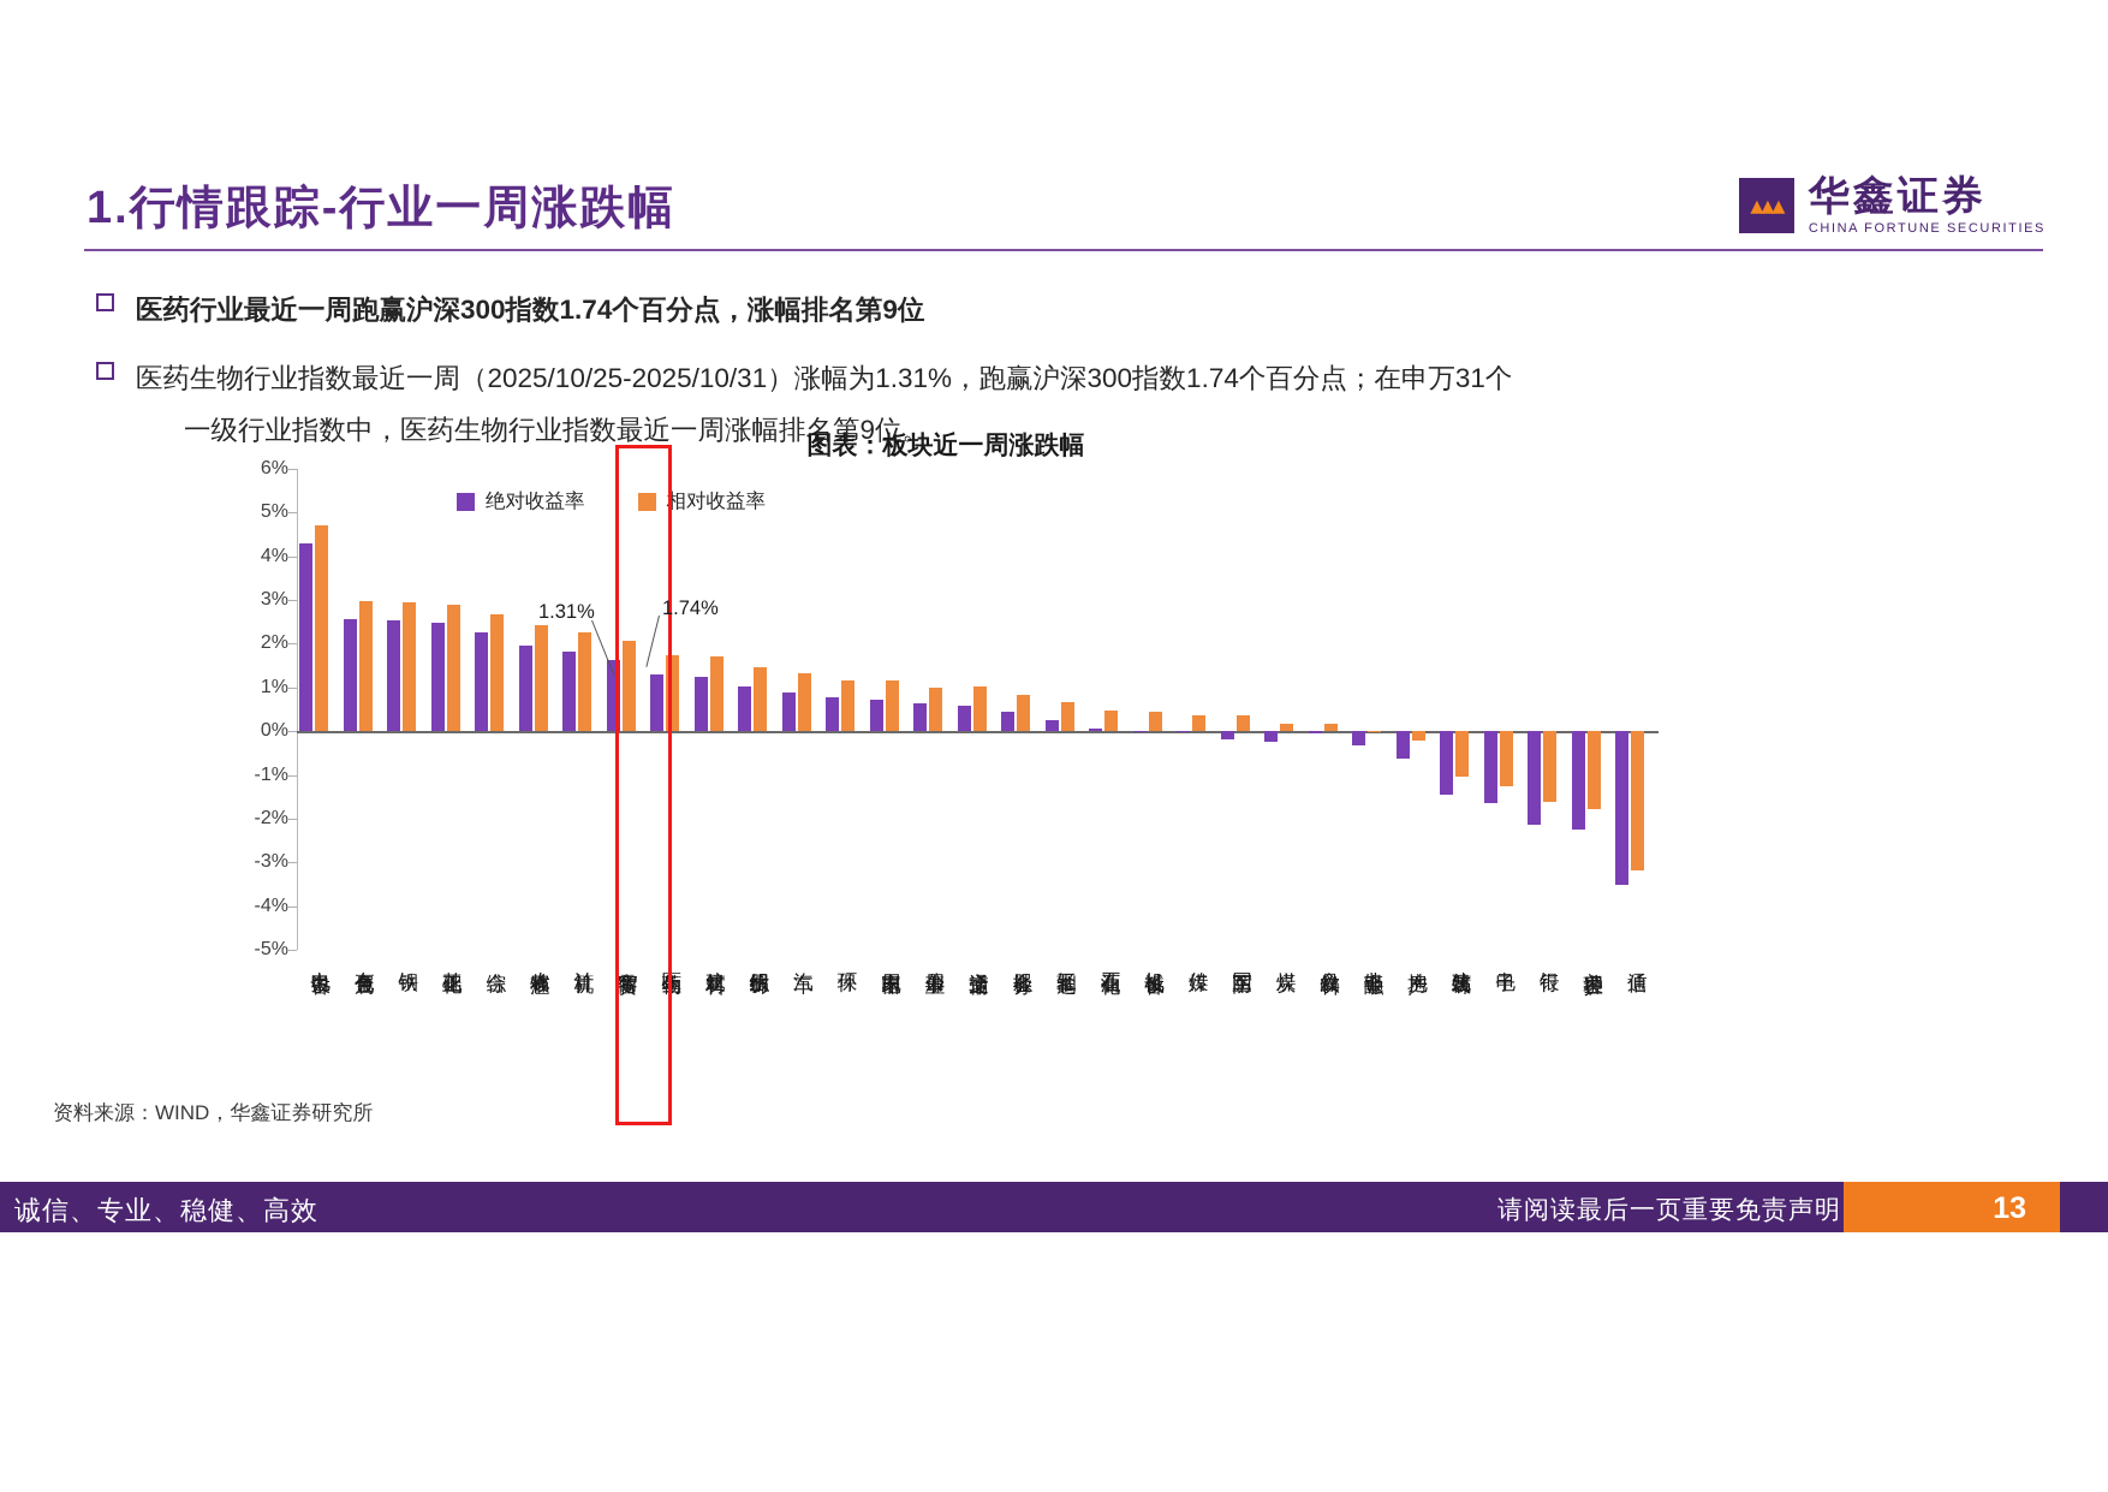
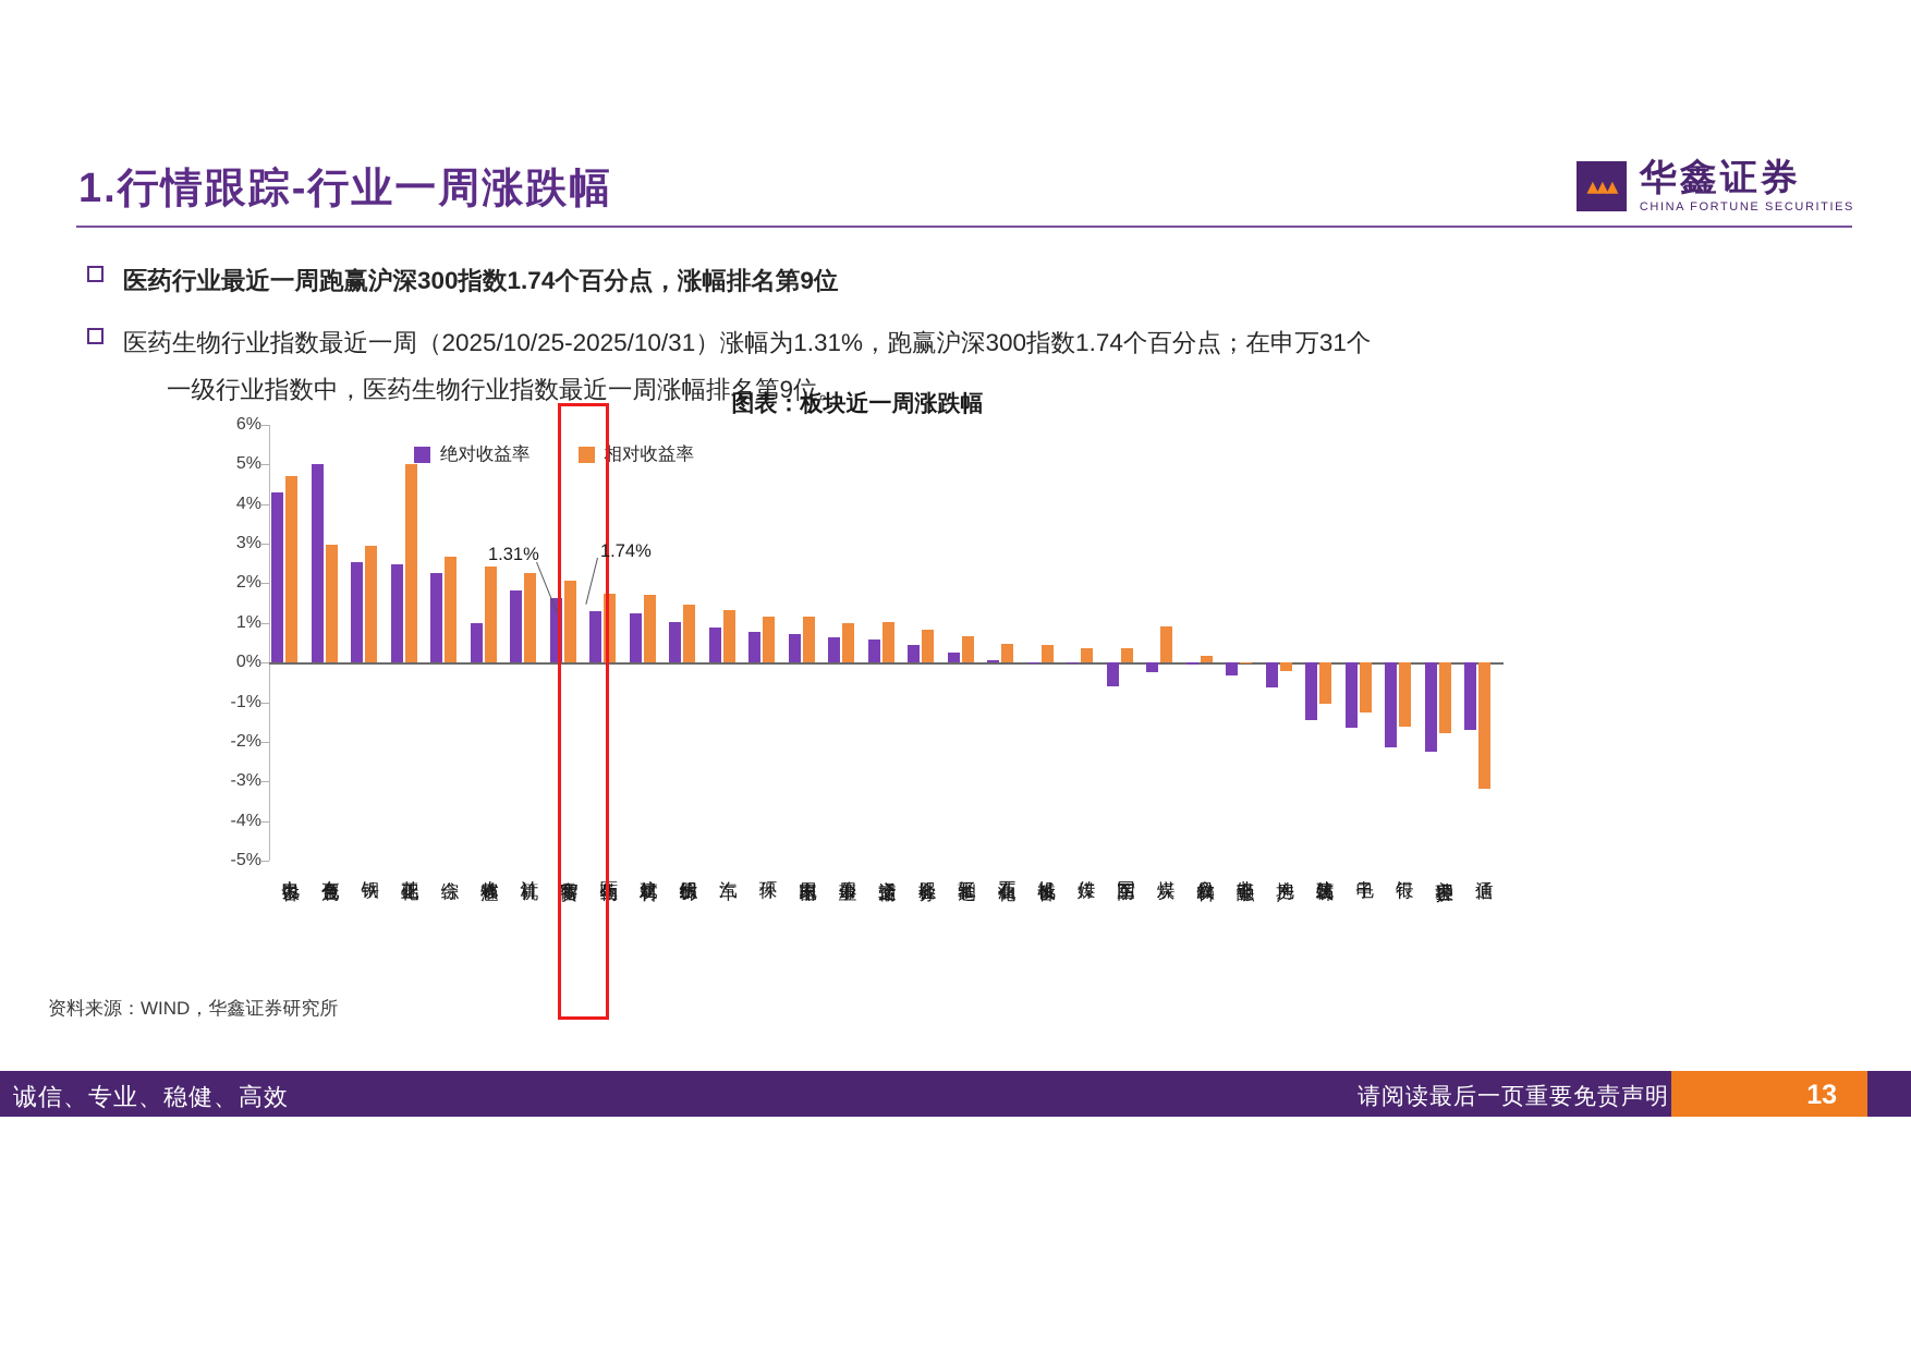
绝对收益率/有色金属: 2.6% -> 5.0%
相对收益率/基础化工: 2.9% -> 5.0%
绝对收益率/农林牧渔: 2.0% -> 1.0%
绝对收益率/国防军工: -0.2% -> -0.6%
相对收益率/煤炭: 0.2% -> 0.9%
绝对收益率/通信: -3.5% -> -1.7%
